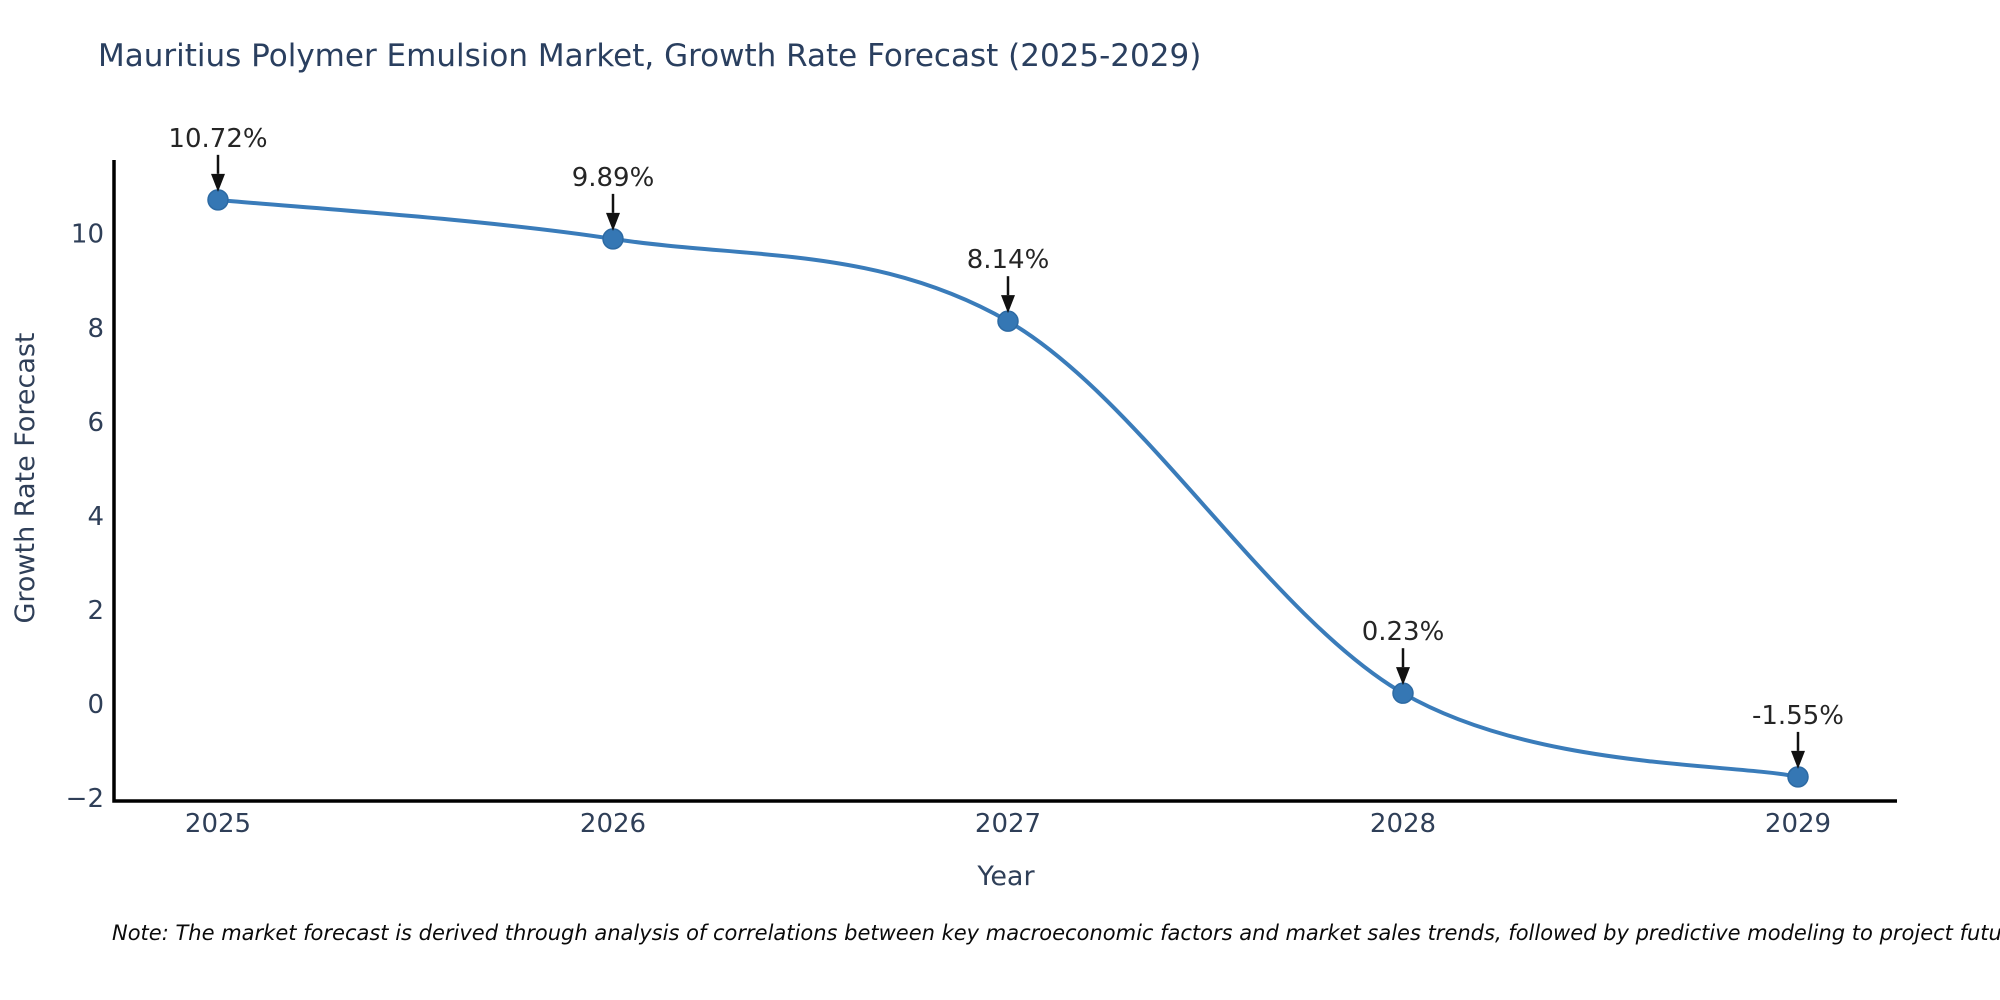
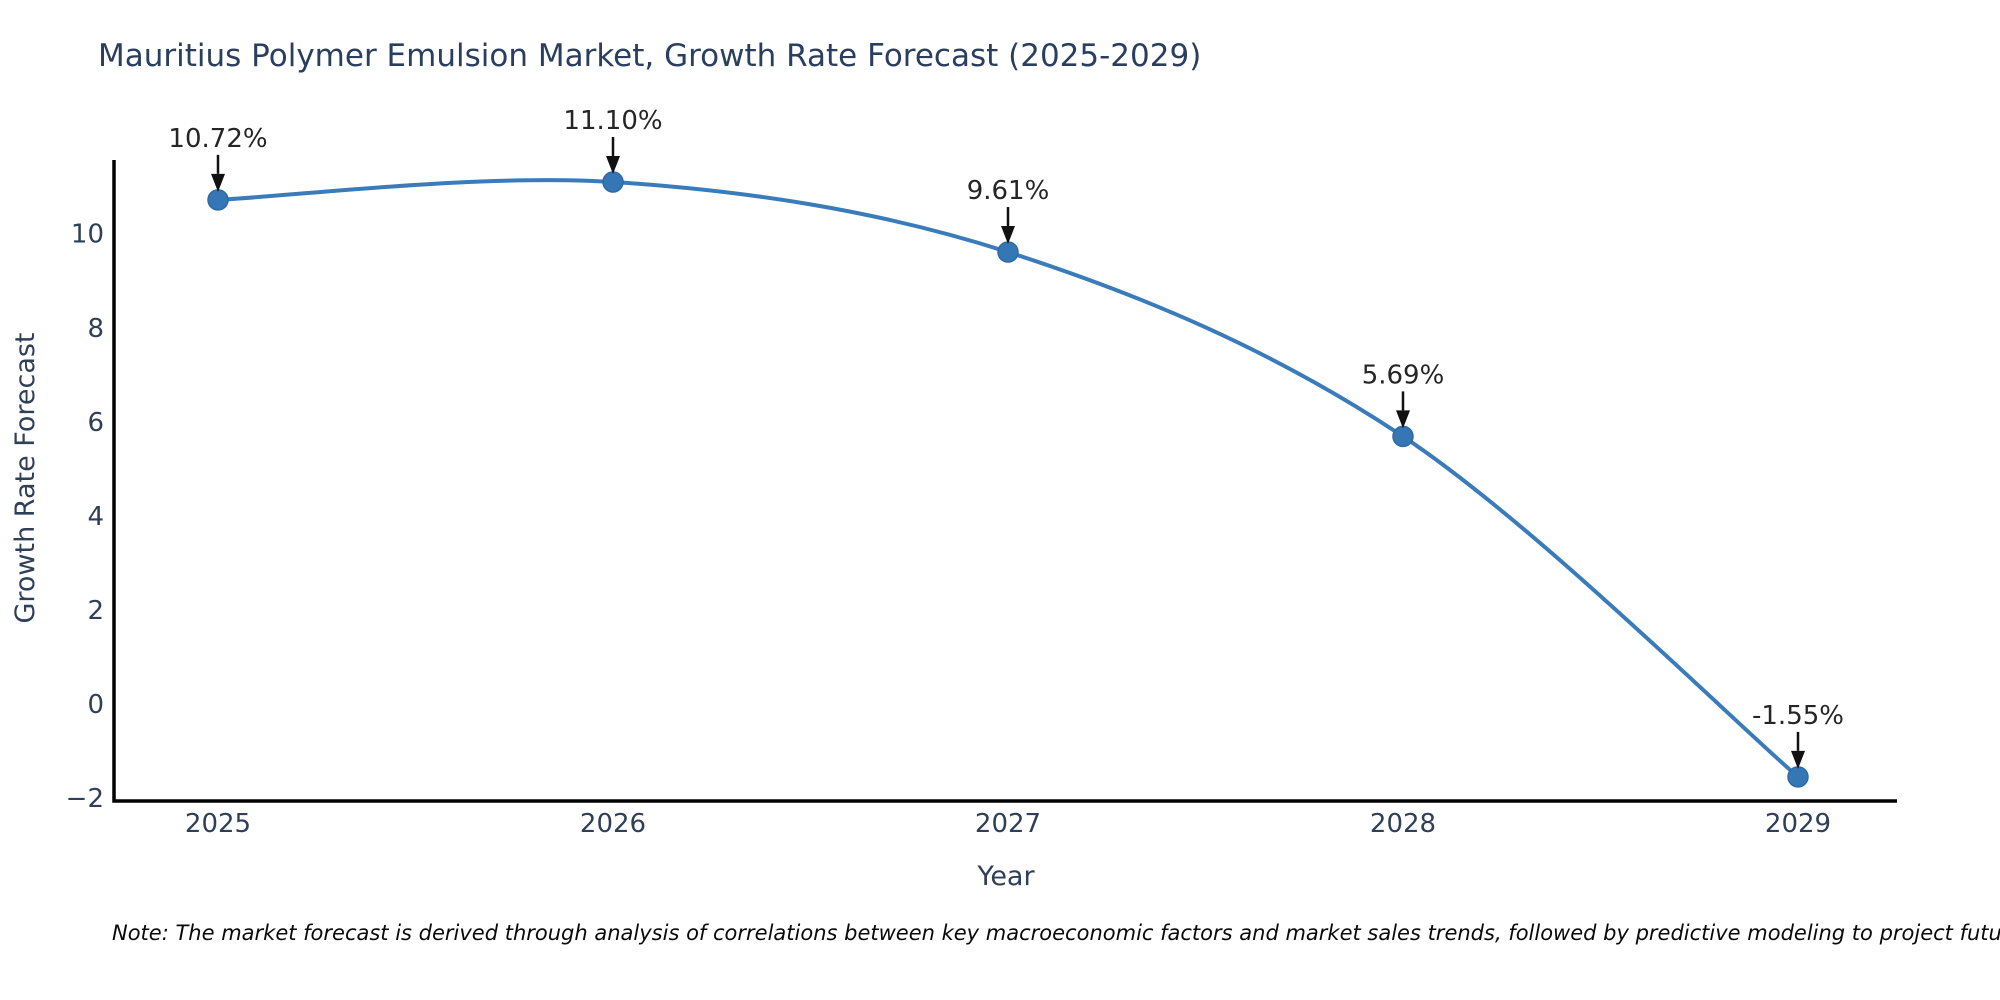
2026: 9.89% -> 11.10%
2027: 8.14% -> 9.61%
2028: 0.23% -> 5.69%
